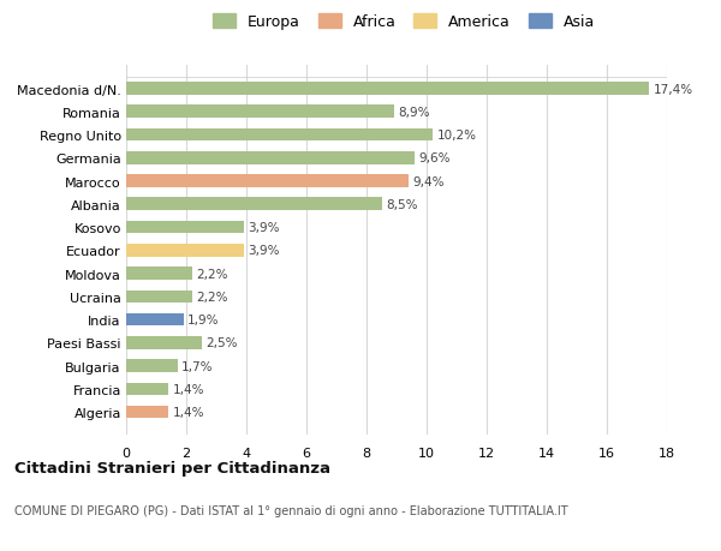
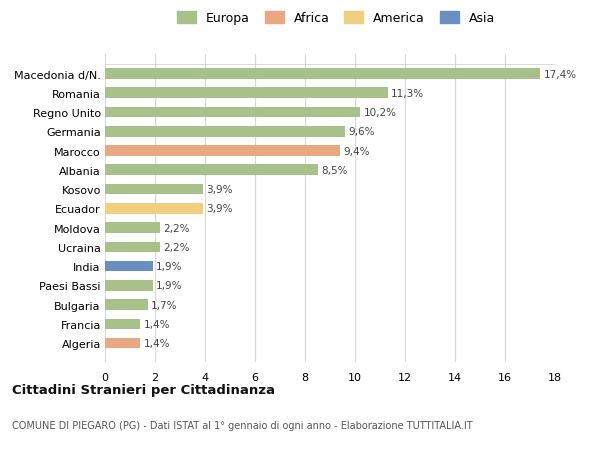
Romania: 8,9% -> 11,3%
Paesi Bassi: 2,5% -> 1,9%
